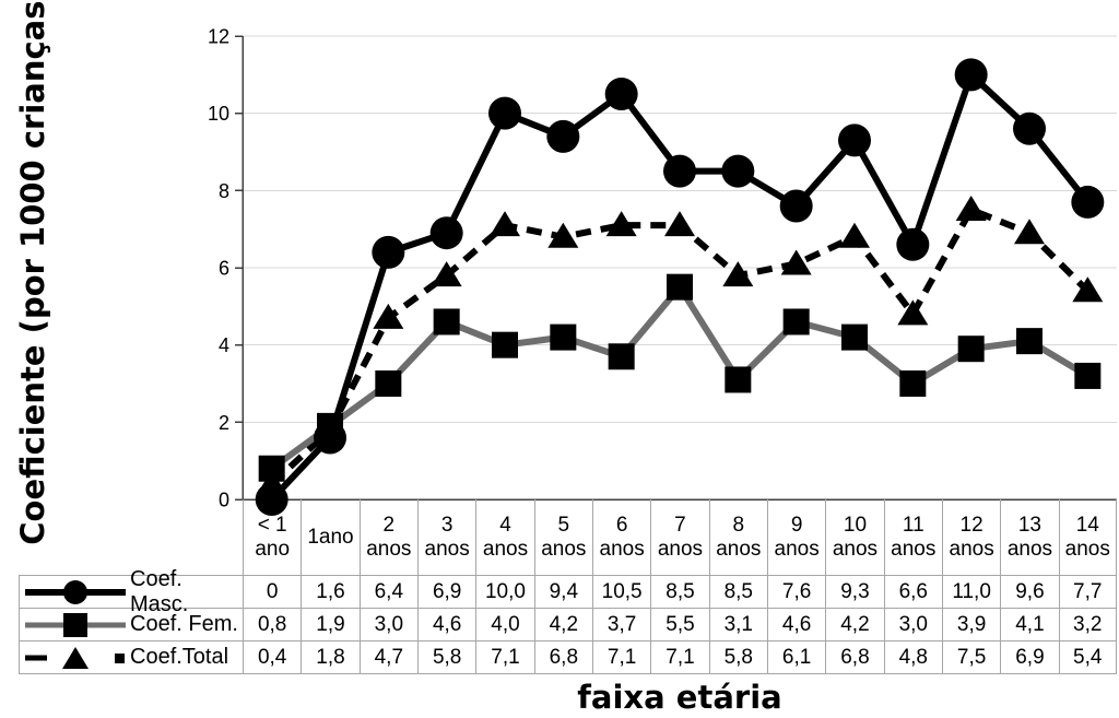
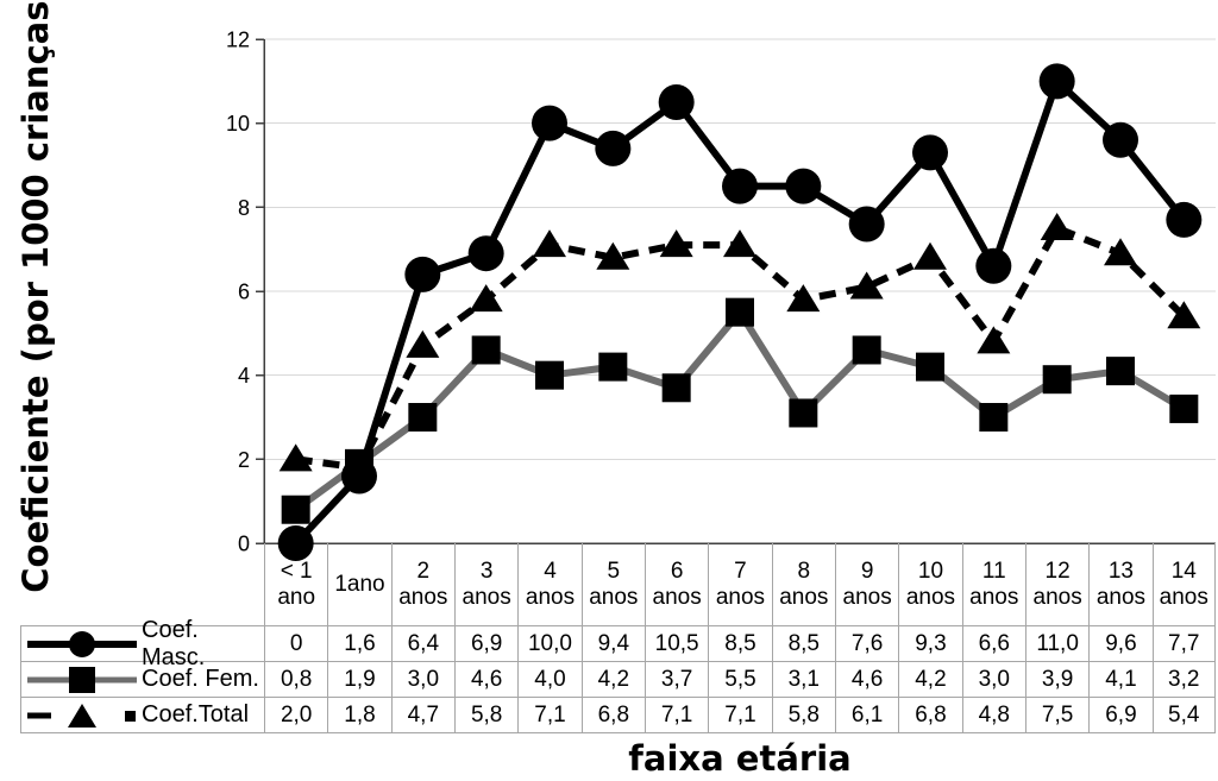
Coef.Total/< 1 ano: 0,4 -> 2,0
